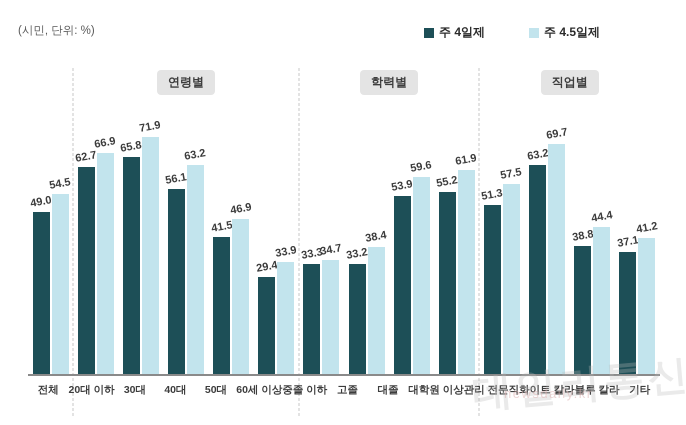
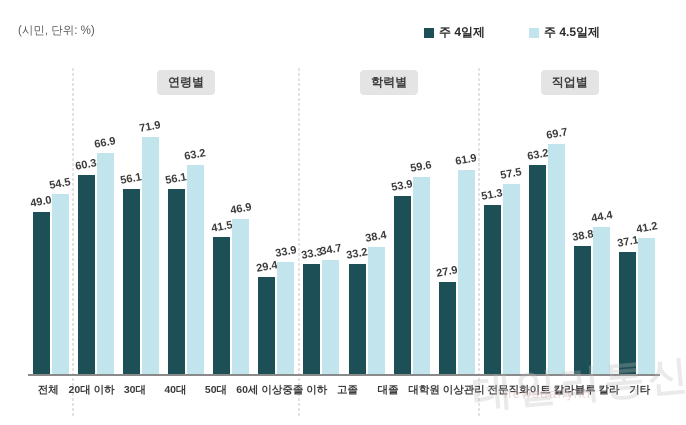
주 4일제/20대 이하: 62.7 -> 60.3
주 4일제/30대: 65.8 -> 56.1
주 4일제/대학원 이상: 55.2 -> 27.9
